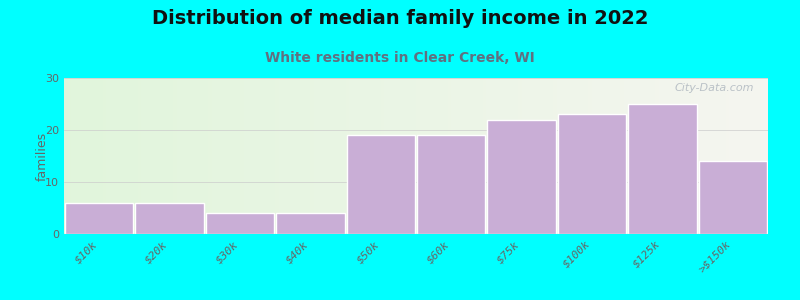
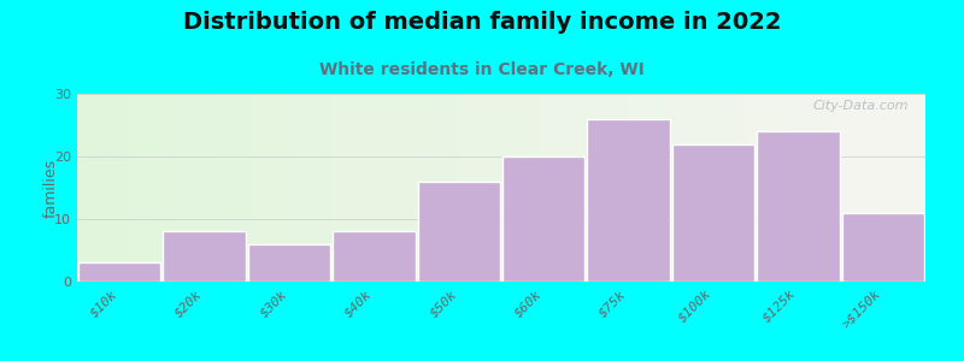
$10k: 6 -> 3
$20k: 6 -> 8
$30k: 4 -> 6
$40k: 4 -> 8
$50k: 19 -> 16
$60k: 19 -> 20
$75k: 22 -> 26
$100k: 23 -> 22
$125k: 25 -> 24
>$150k: 14 -> 11
